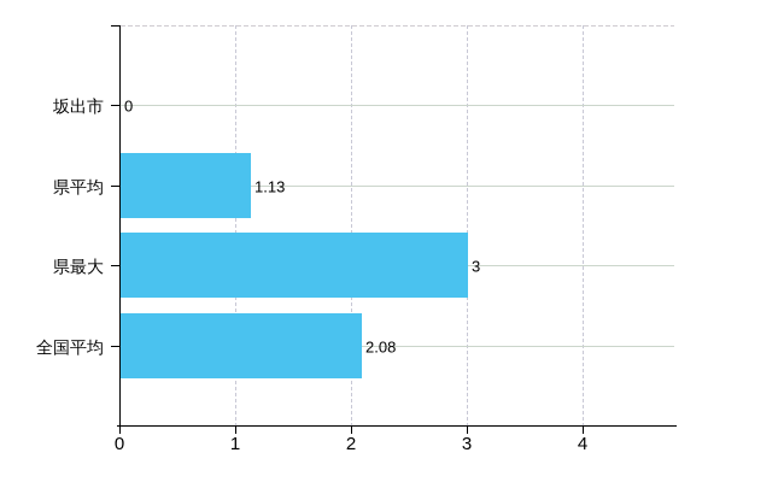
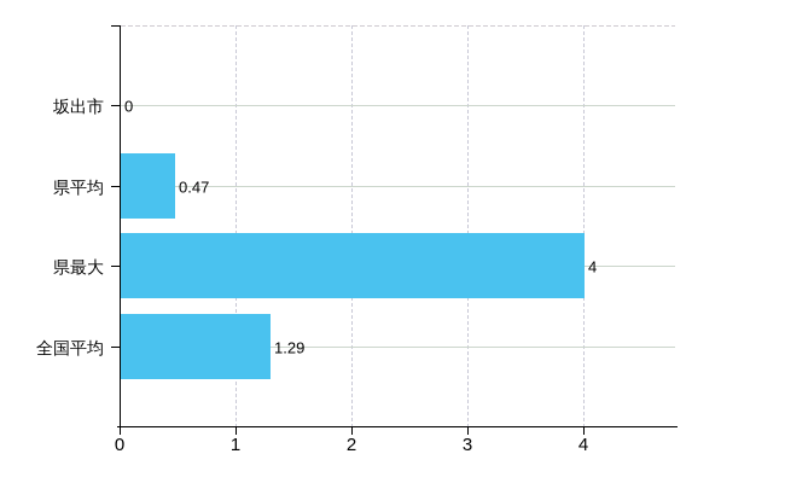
県平均: 1.13 -> 0.47
県最大: 3 -> 4
全国平均: 2.08 -> 1.29
